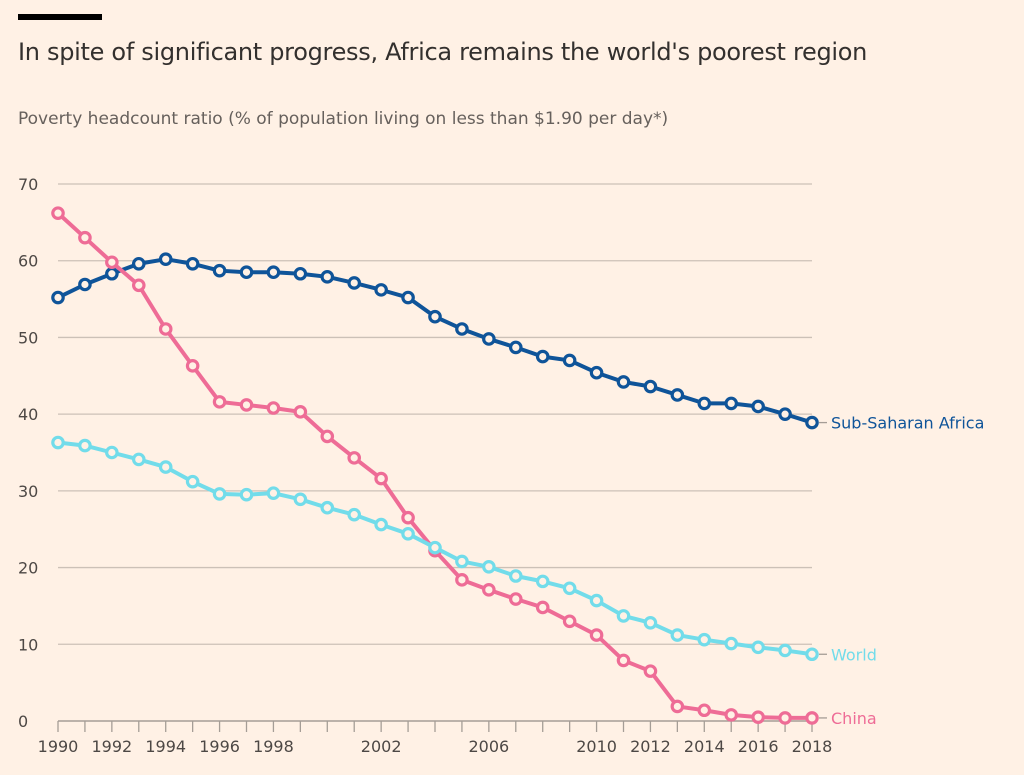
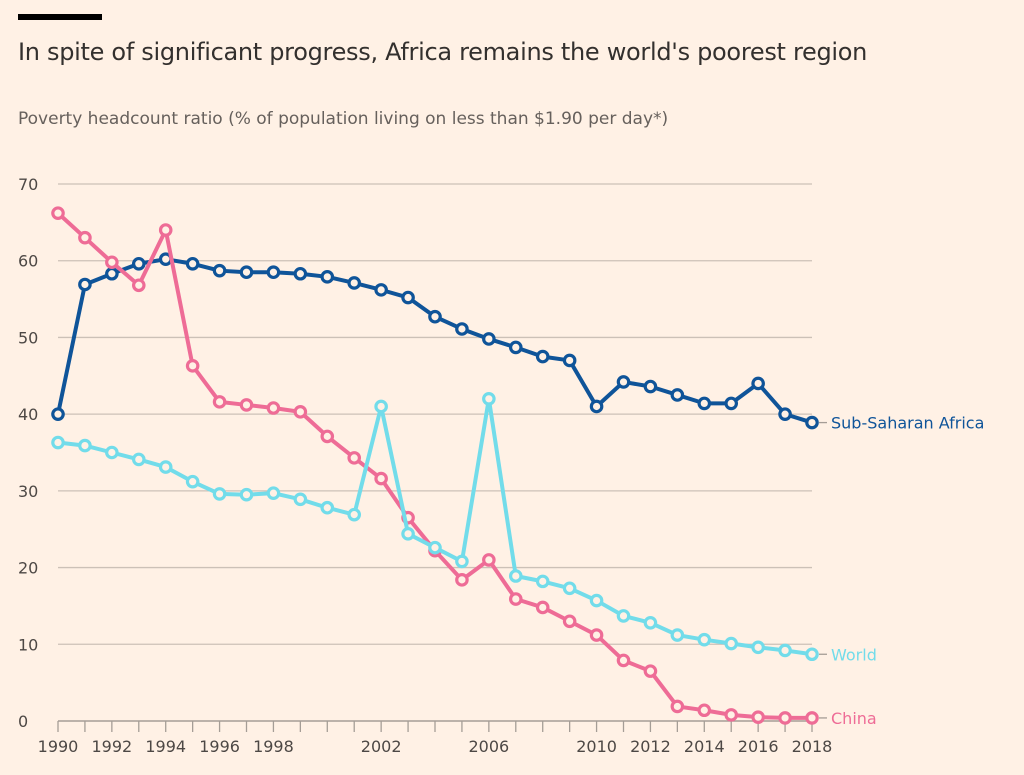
Sub-Saharan Africa/1990: 55 -> 40
China/1994: 51 -> 64
World/2002: 26 -> 41
World/2006: 20 -> 42
China/2006: 17 -> 21
Sub-Saharan Africa/2010: 45 -> 41
Sub-Saharan Africa/2016: 41 -> 44
